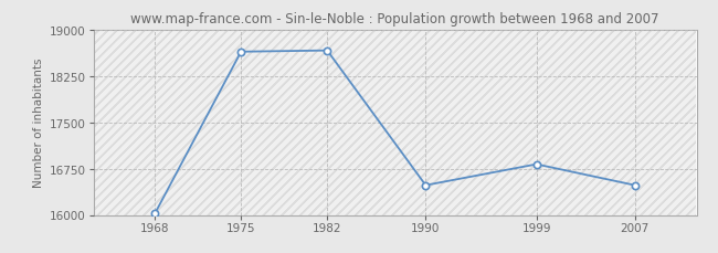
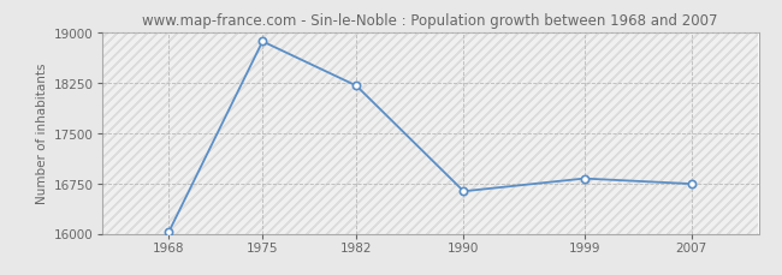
1975: 18640 -> 18860
1982: 18660 -> 18200
1990: 16480 -> 16630
2007: 16480 -> 16740
